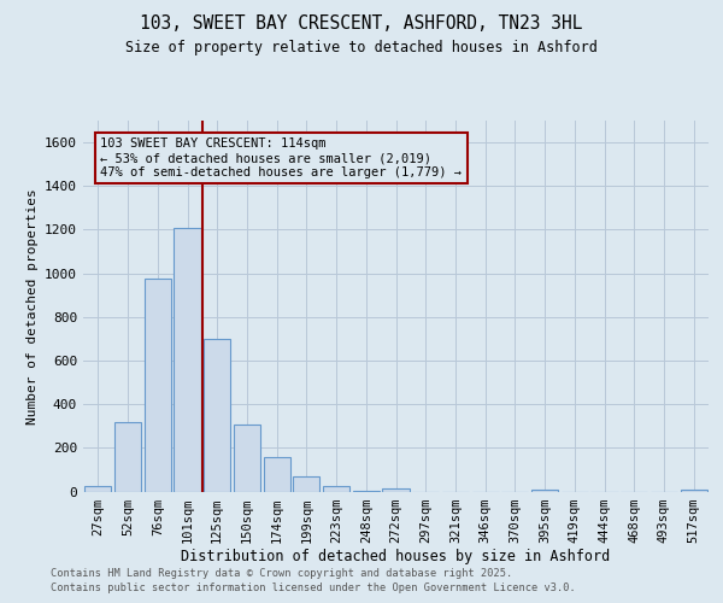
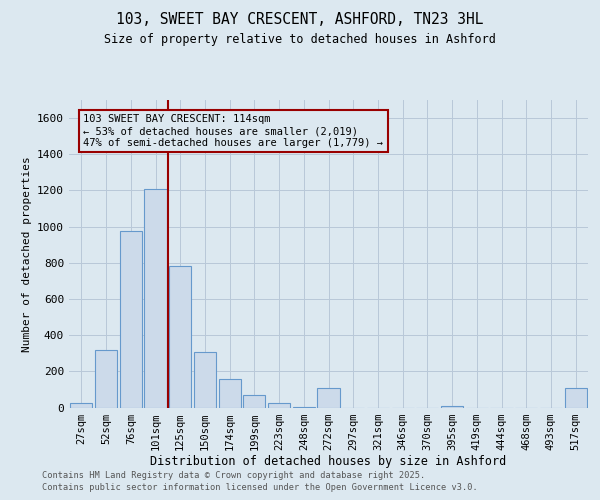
125sqm: 700 -> 780
272sqm: 20 -> 110
517sqm: 10 -> 110
